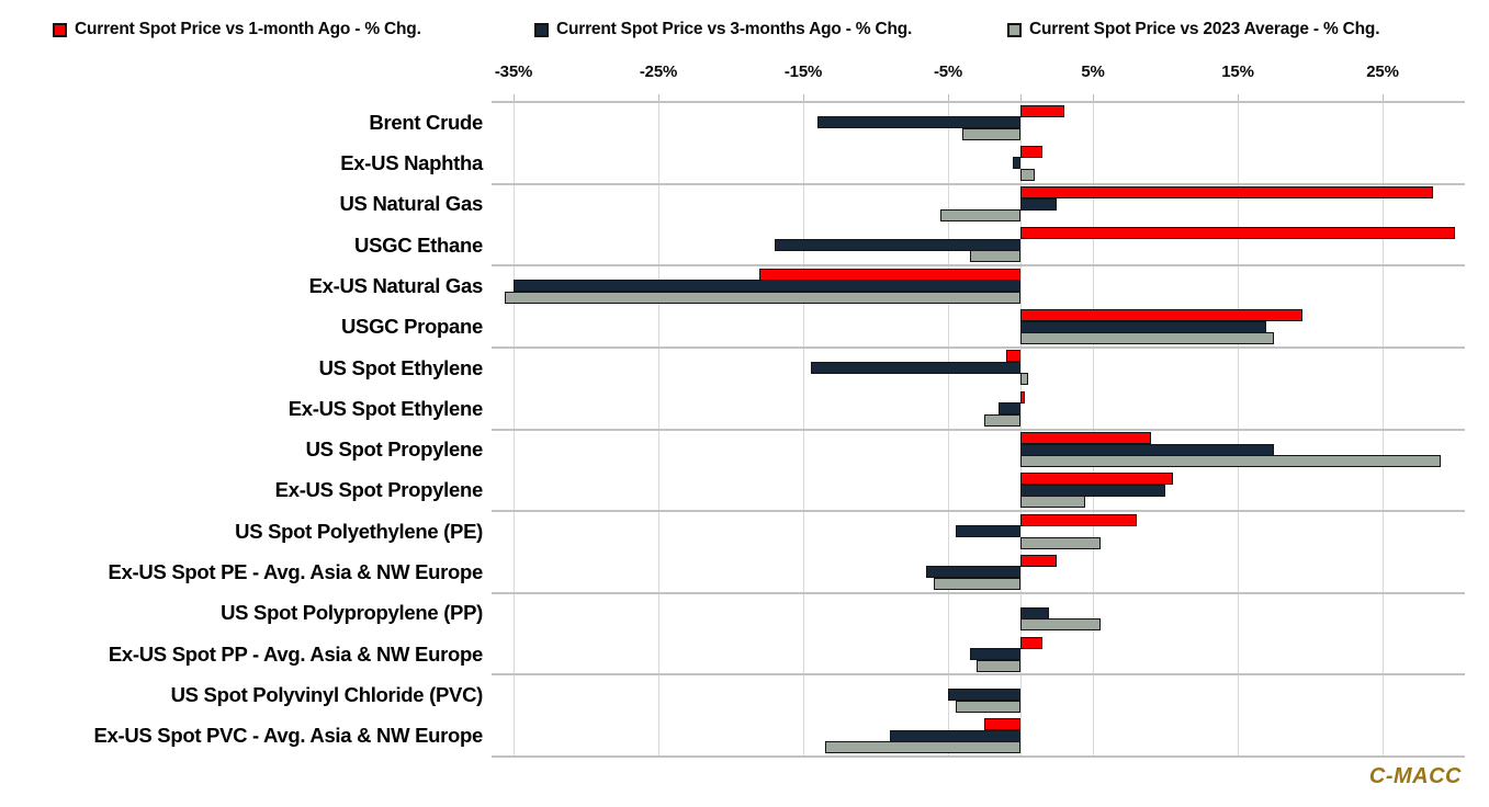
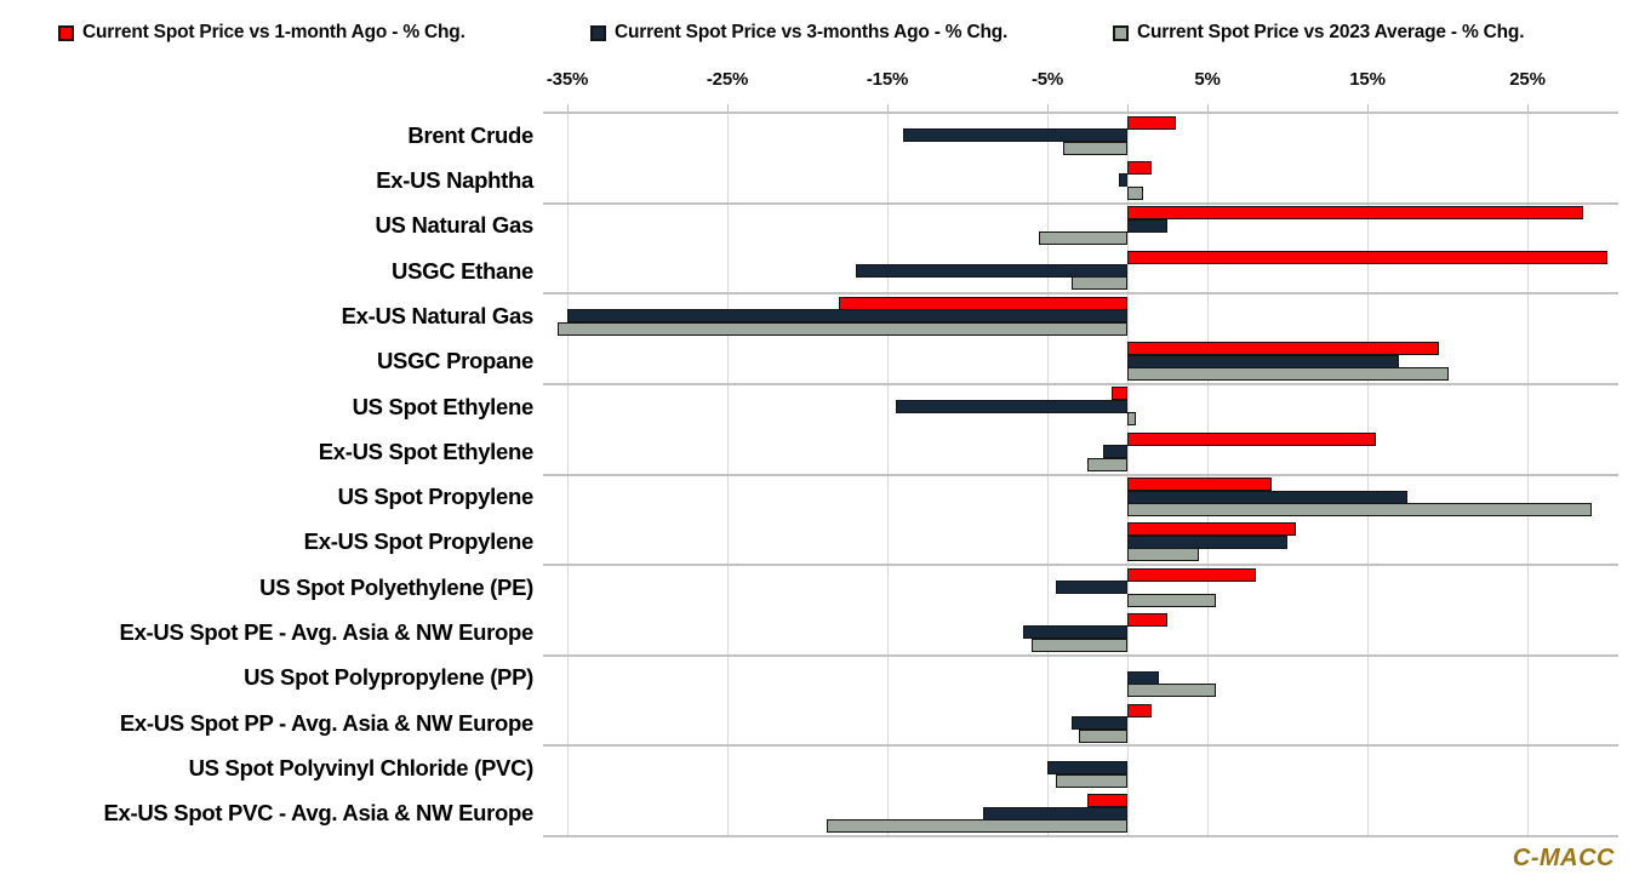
Current Spot Price vs 2023 Average - % Chg./USGC Propane: 17.5% -> 20.1%
Current Spot Price vs 1-month Ago - % Chg./Ex-US Spot Ethylene: 0.3% -> 15.5%
Current Spot Price vs 2023 Average - % Chg./Ex-US Spot PVC - Avg. Asia & NW Europe: -13.5% -> -18.8%
